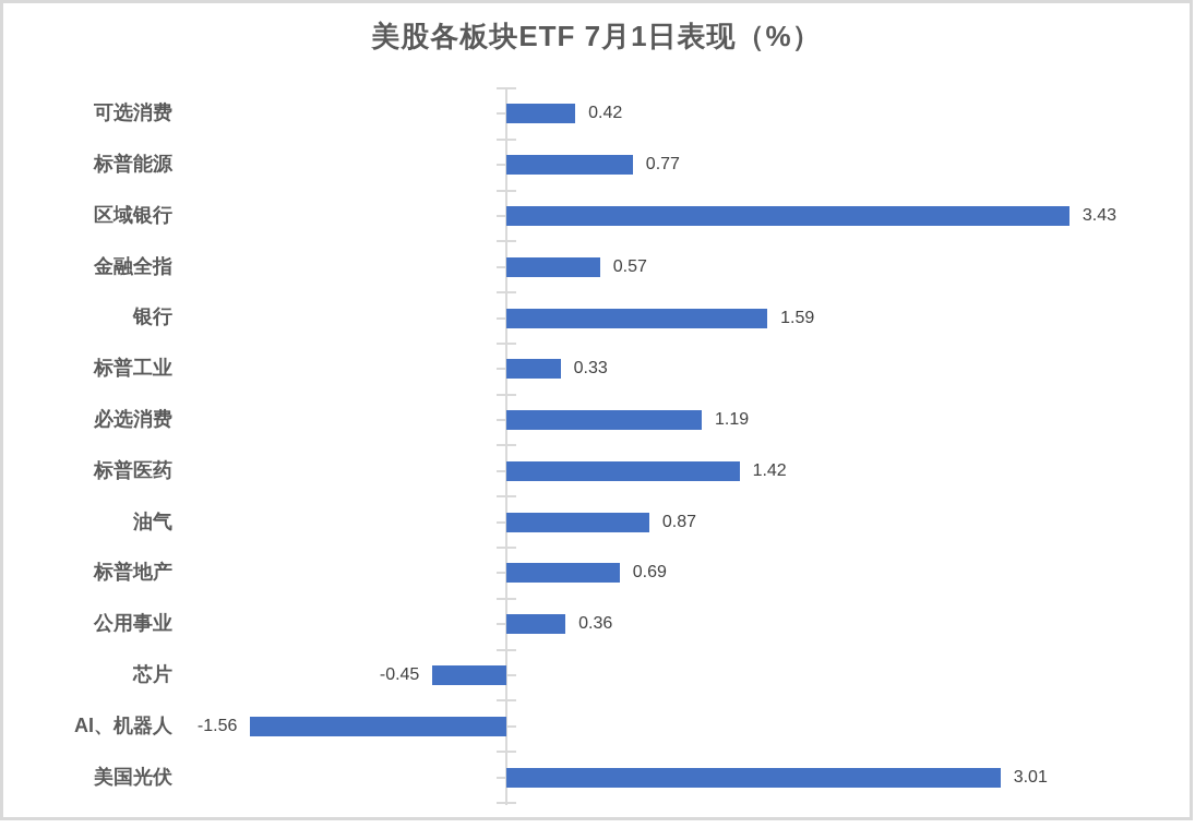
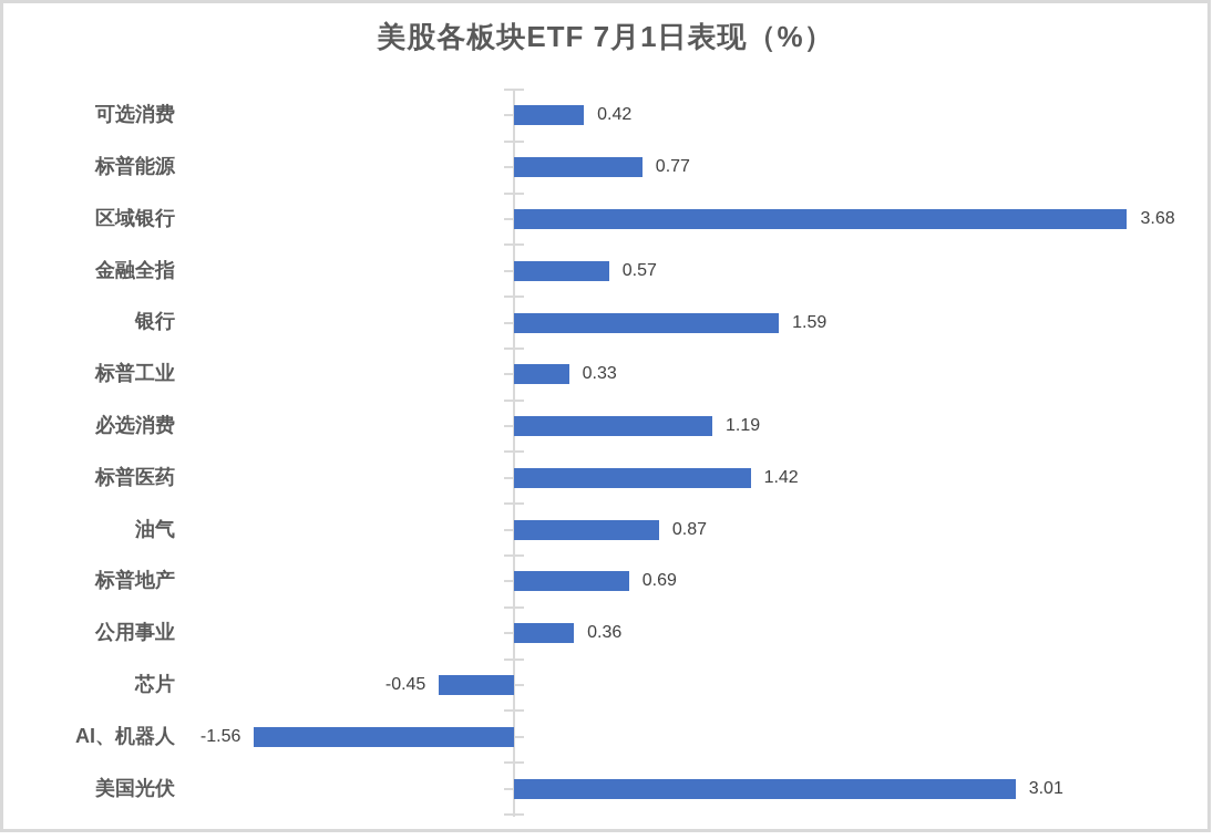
区域银行: 3.43 -> 3.68
